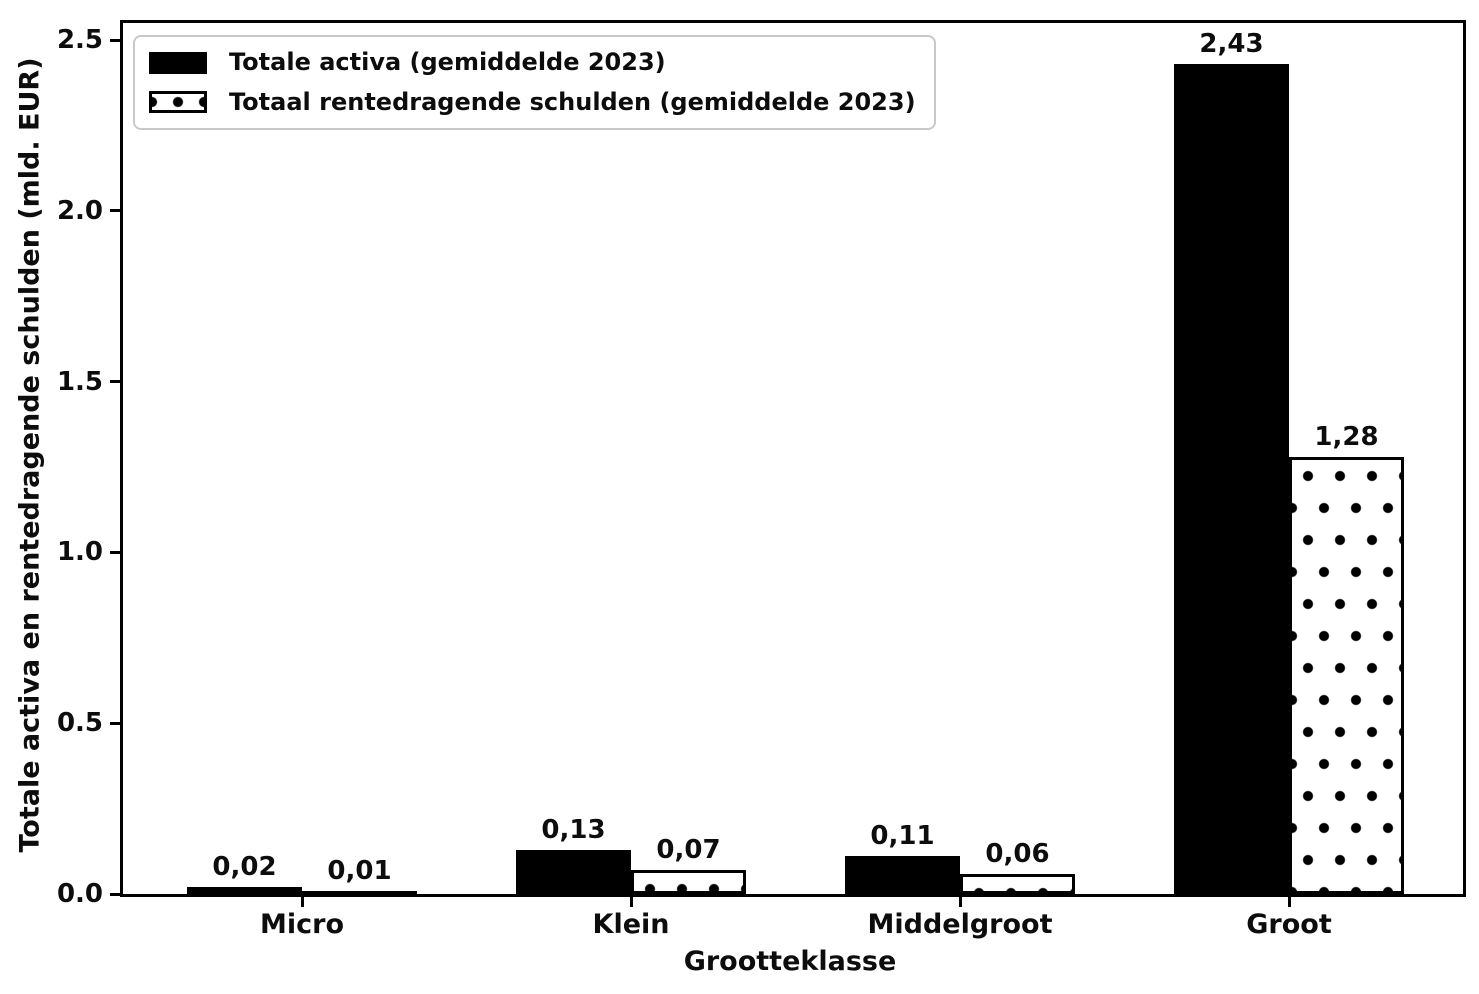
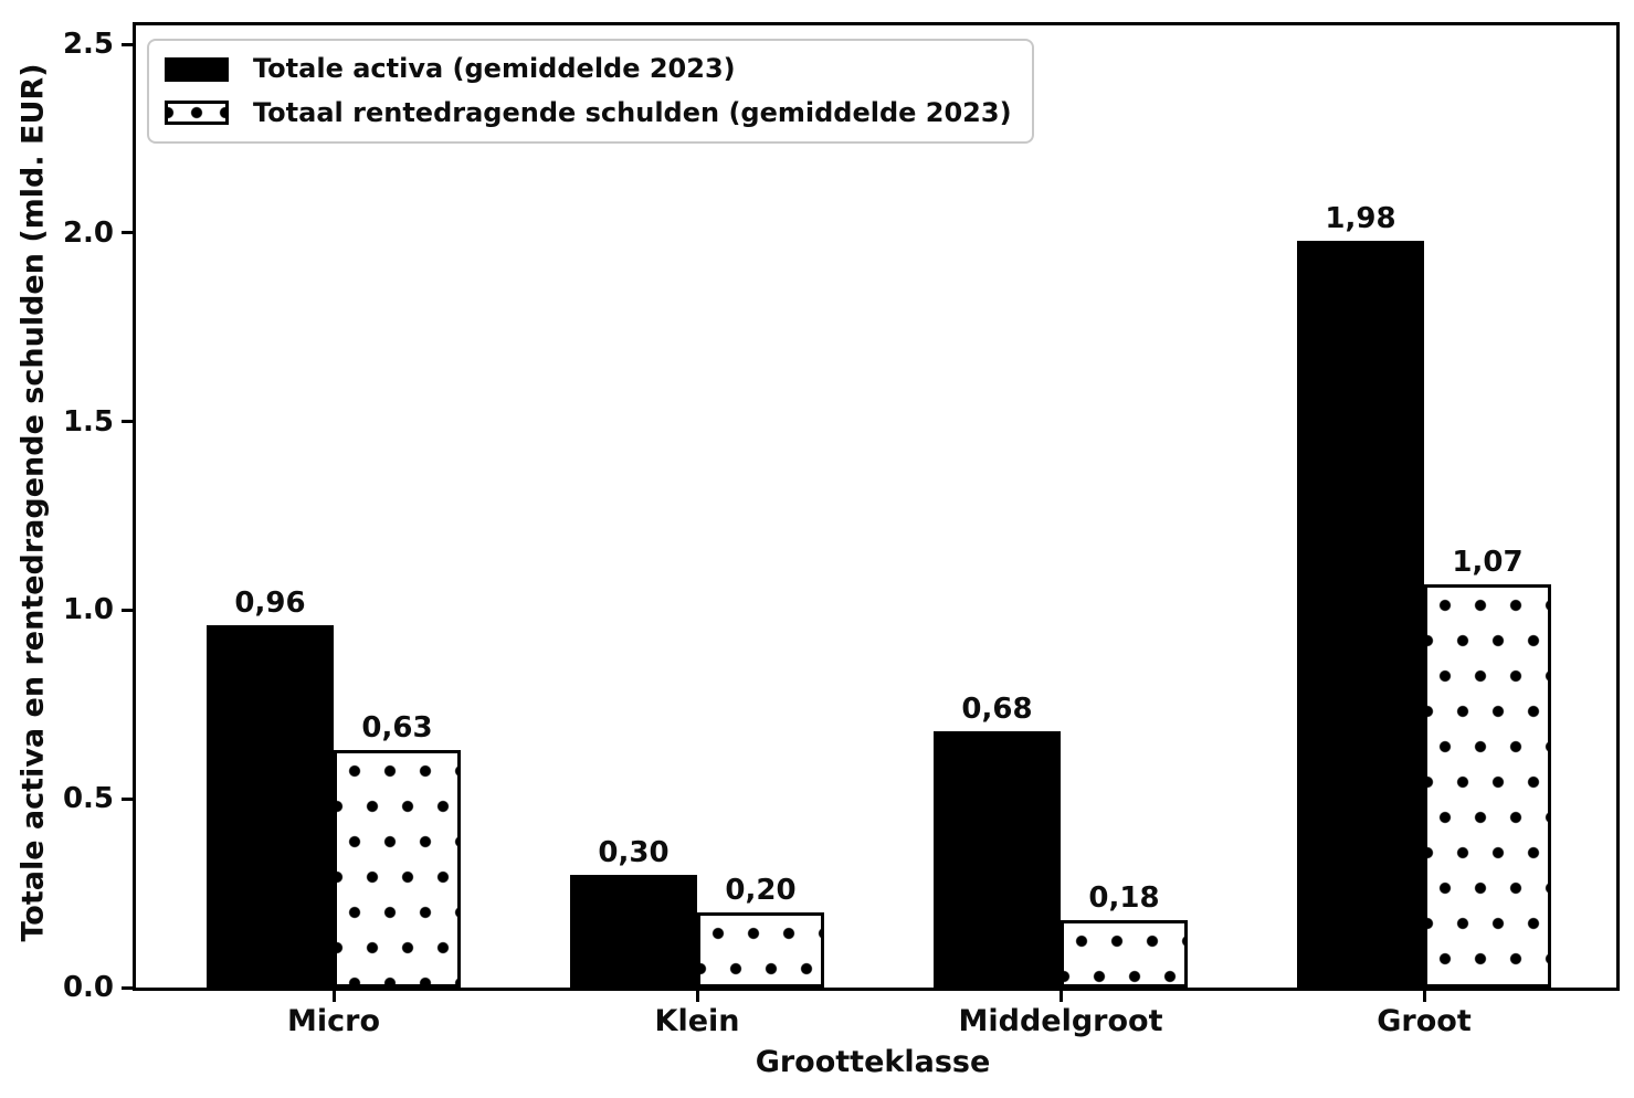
Totale activa (gemiddelde 2023)/Micro: 0,02 -> 0,96
Totaal rentedragende schulden (gemiddelde 2023)/Micro: 0,01 -> 0,63
Totale activa (gemiddelde 2023)/Klein: 0,13 -> 0,30
Totaal rentedragende schulden (gemiddelde 2023)/Klein: 0,07 -> 0,20
Totale activa (gemiddelde 2023)/Middelgroot: 0,11 -> 0,68
Totaal rentedragende schulden (gemiddelde 2023)/Middelgroot: 0,06 -> 0,18
Totale activa (gemiddelde 2023)/Groot: 2,43 -> 1,98
Totaal rentedragende schulden (gemiddelde 2023)/Groot: 1,28 -> 1,07
